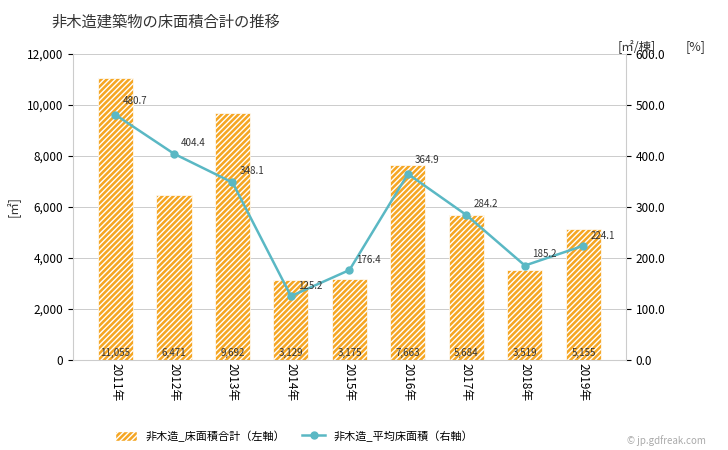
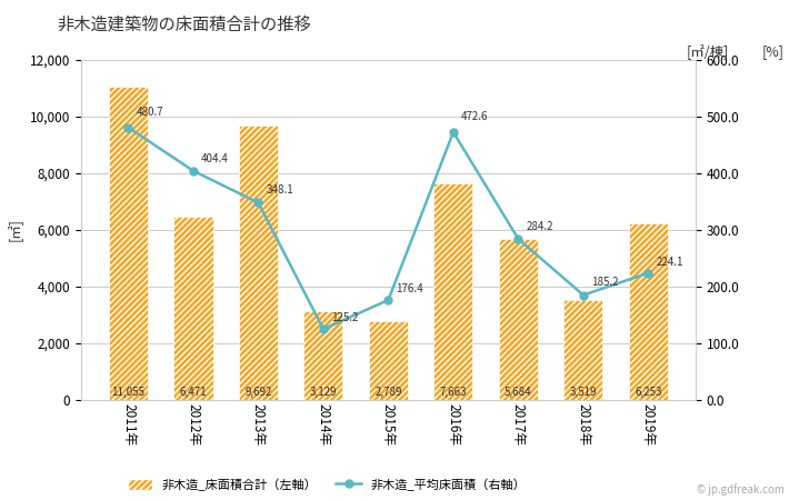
非木造_床面積合計（左軸）/2015年: 3,175 -> 2,789
非木造_平均床面積（右軸）/2016年: 364.9 -> 472.6
非木造_床面積合計（左軸）/2019年: 5,155 -> 6,253
